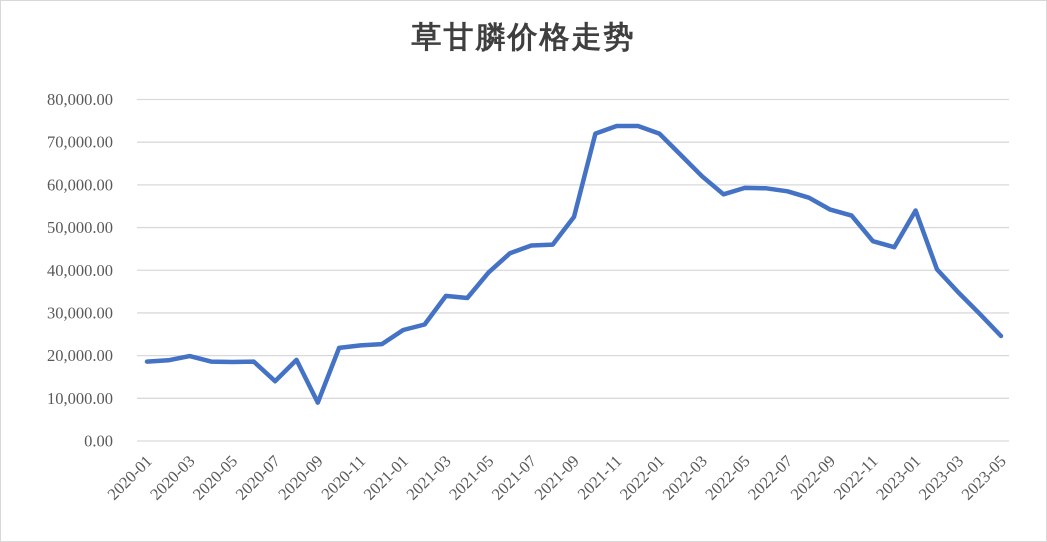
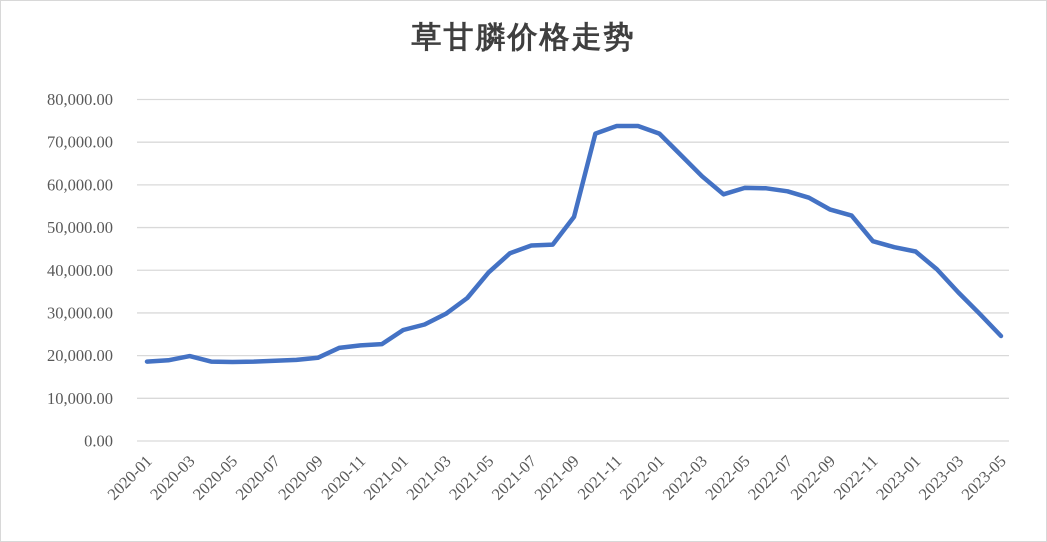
2020-07: 14000 -> 19000
2020-09: 9000 -> 20000
2021-03: 34000 -> 30000
2023-01: 54000 -> 44000
